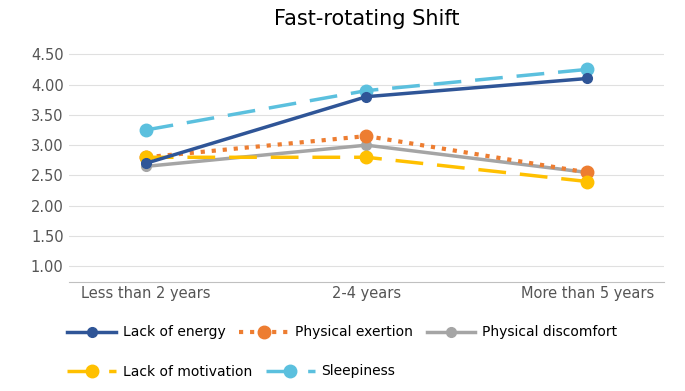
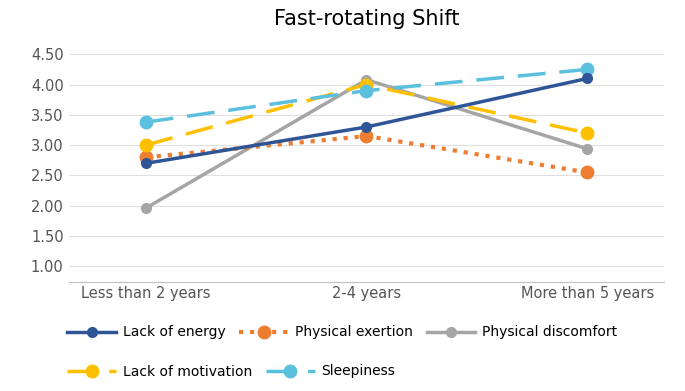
Physical discomfort/Less than 2 years: 2.65 -> 1.96
Lack of motivation/Less than 2 years: 2.8 -> 3.0
Sleepiness/Less than 2 years: 3.25 -> 3.38
Lack of energy/2-4 years: 3.8 -> 3.3
Physical discomfort/2-4 years: 3.00 -> 4.08
Lack of motivation/2-4 years: 2.8 -> 4.0
Physical discomfort/More than 5 years: 2.55 -> 2.94
Lack of motivation/More than 5 years: 2.4 -> 3.2
